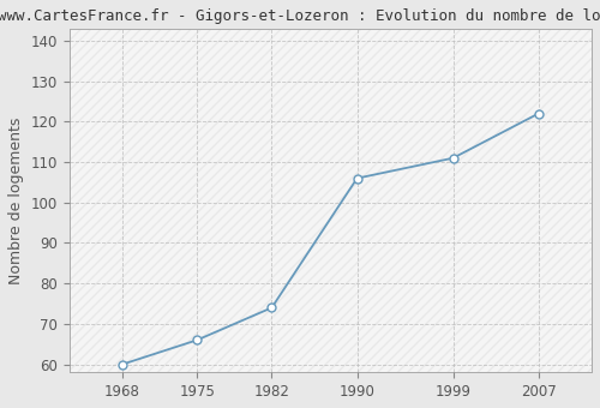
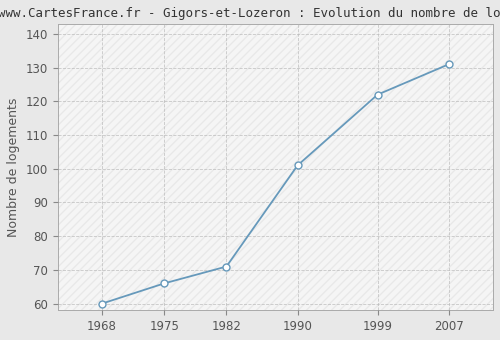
1982: 74 -> 71
1990: 106 -> 101
1999: 111 -> 122
2007: 122 -> 131
